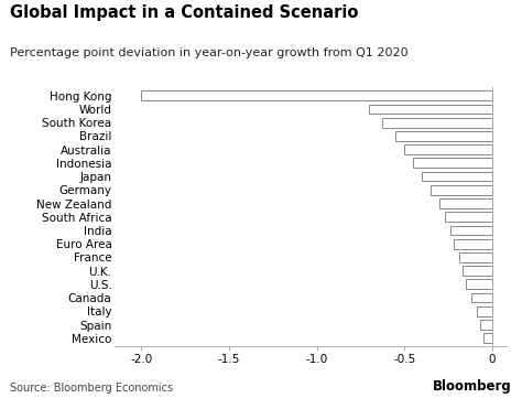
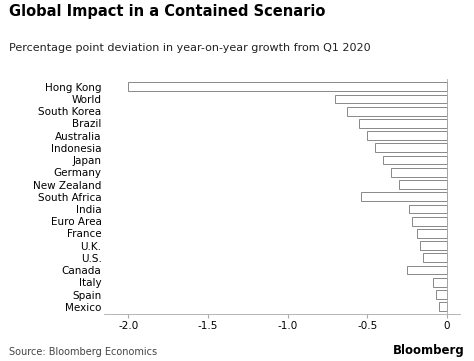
South Africa: -0.27 -> -0.54
Canada: -0.12 -> -0.25
